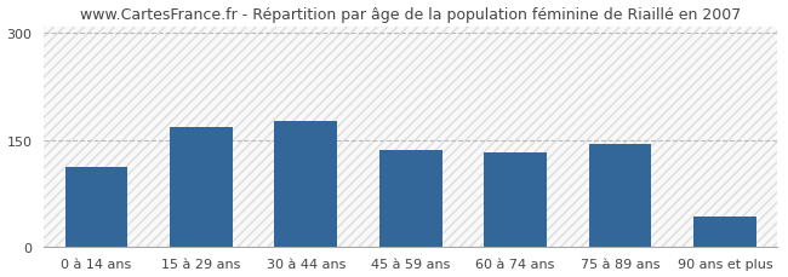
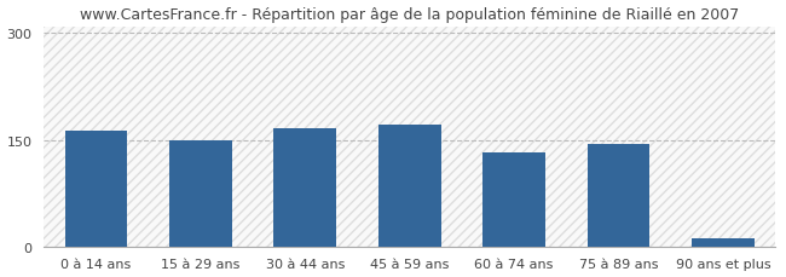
0 à 14 ans: 112 -> 163
15 à 29 ans: 168 -> 150
30 à 44 ans: 176 -> 166
45 à 59 ans: 136 -> 171
90 ans et plus: 42 -> 11
